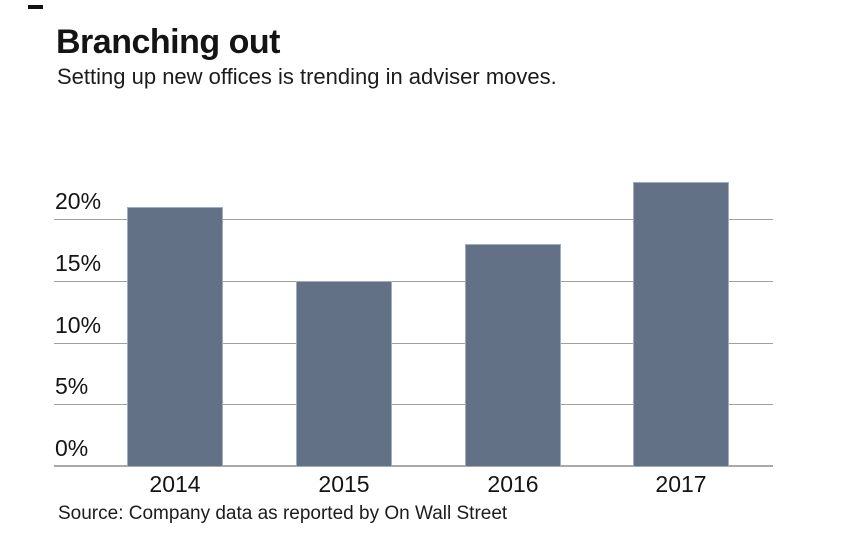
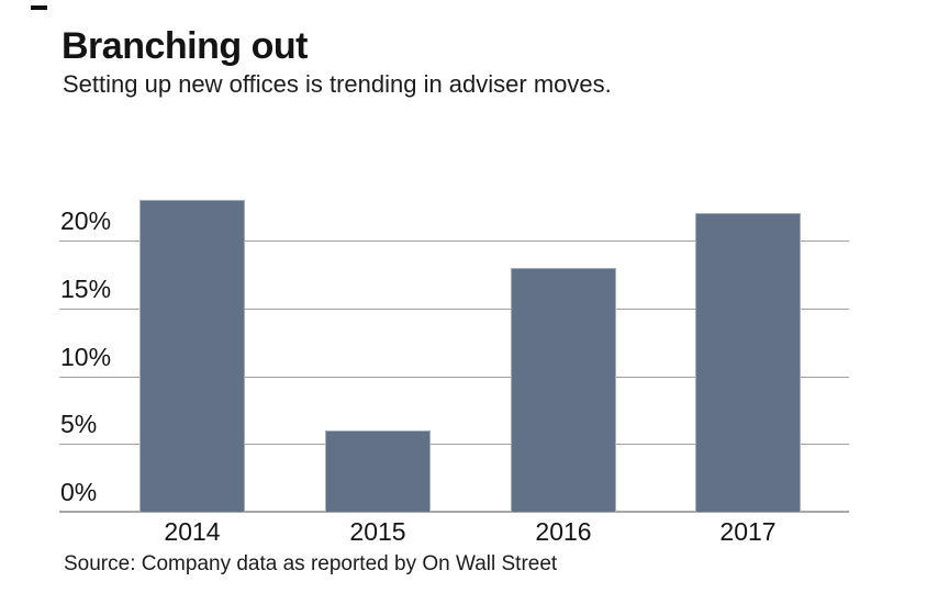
2014: 21% -> 23%
2015: 15% -> 6%
2017: 23% -> 22%
